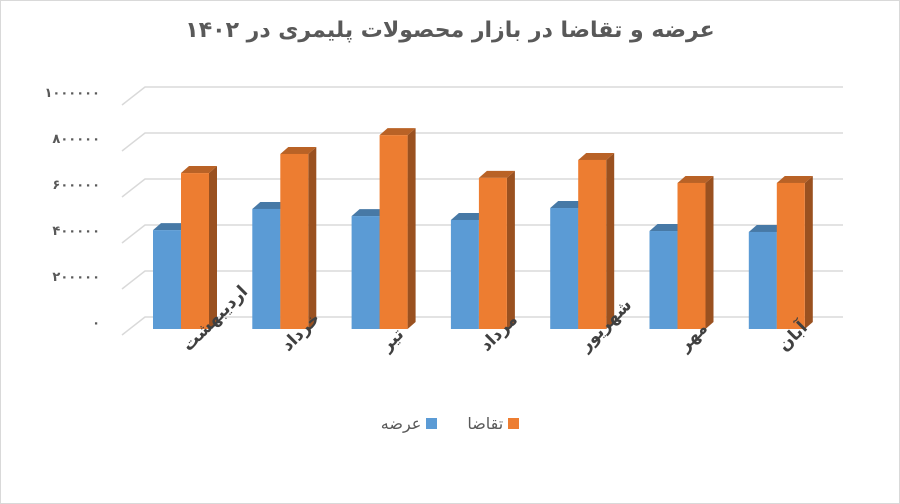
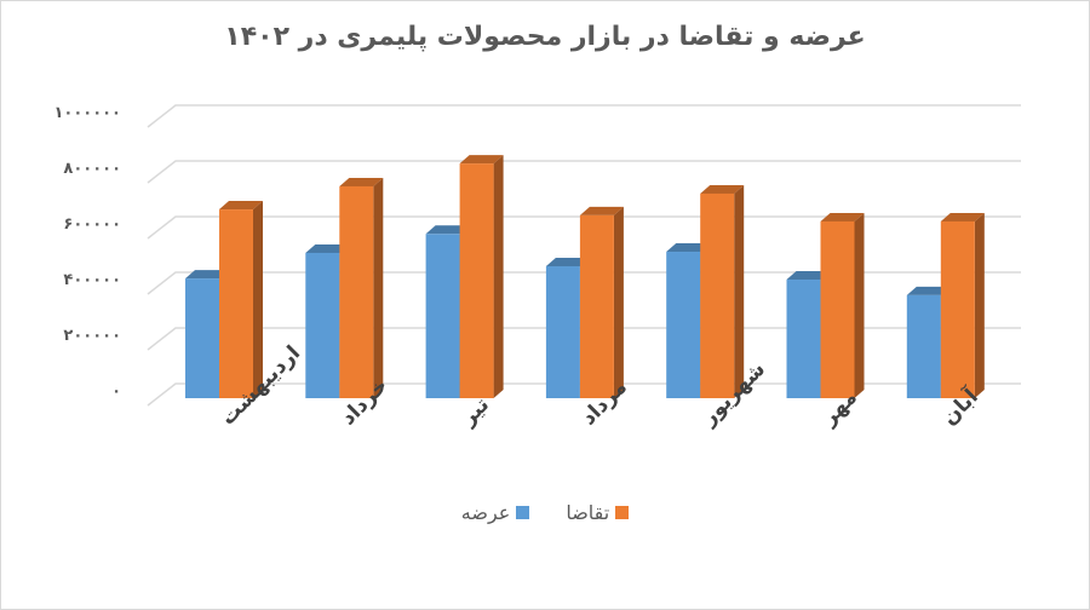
عرضه/تیر: 490000 -> 590000
عرضه/آبان: 420000 -> 370000
